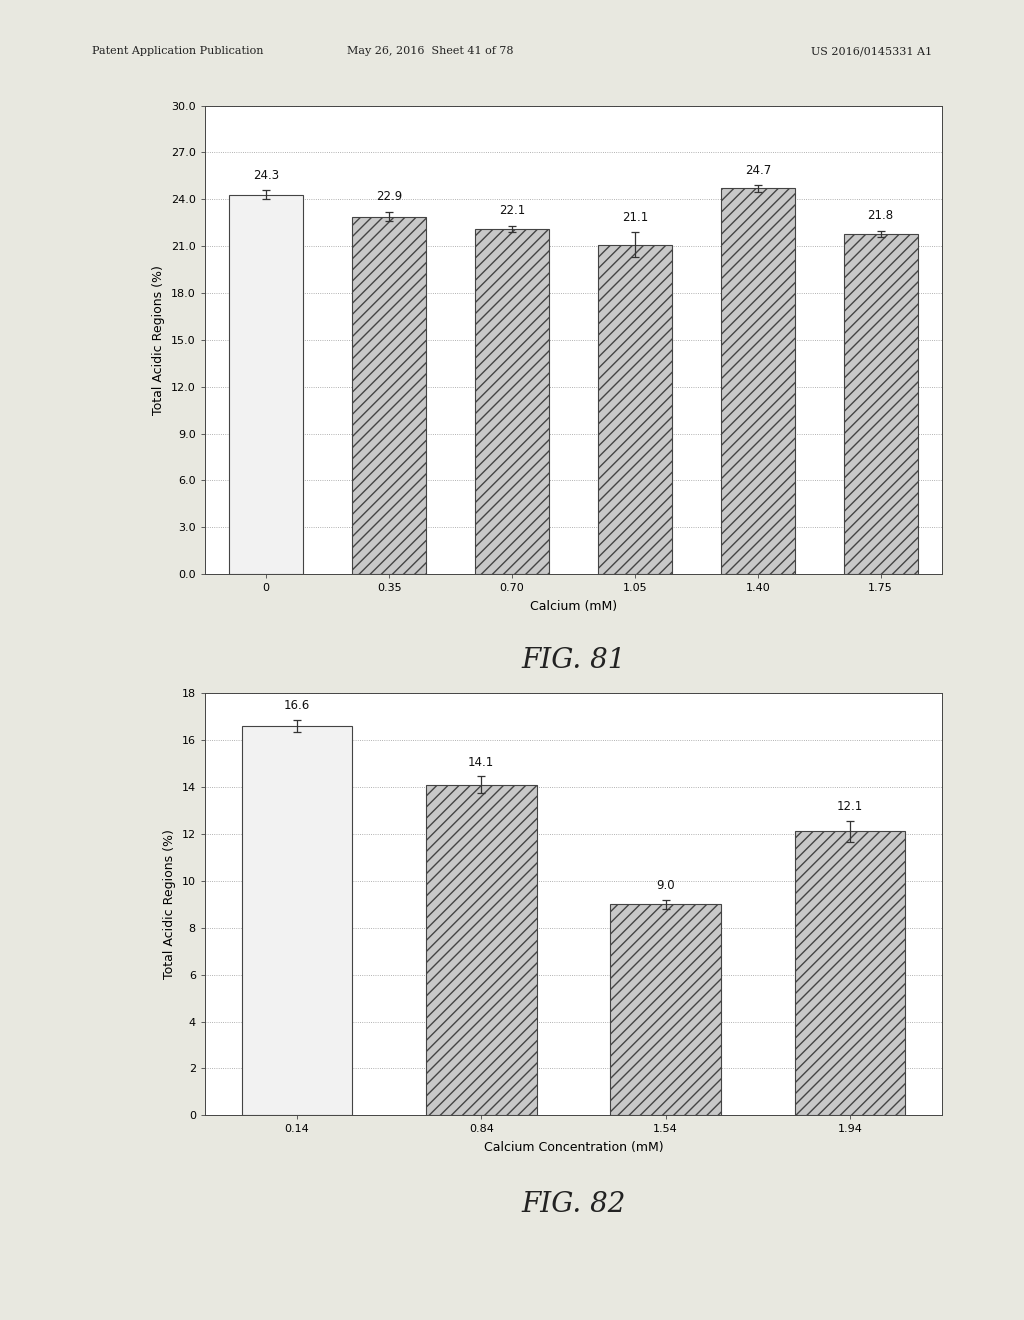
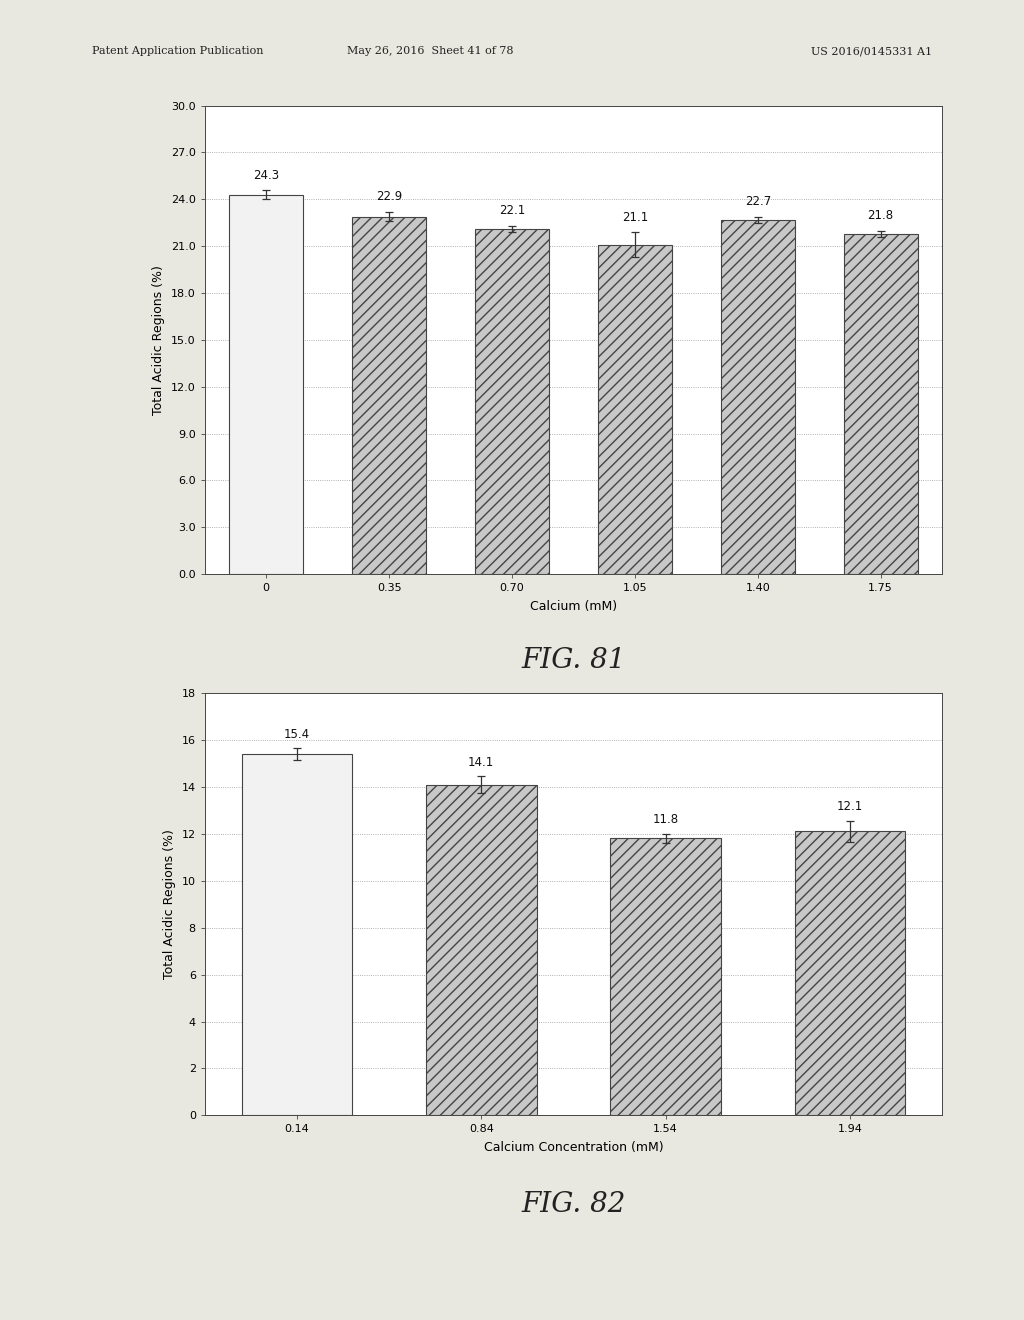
1.40: 24.7 -> 22.7
0.14: 16.6 -> 15.4
1.54: 9.0 -> 11.8
